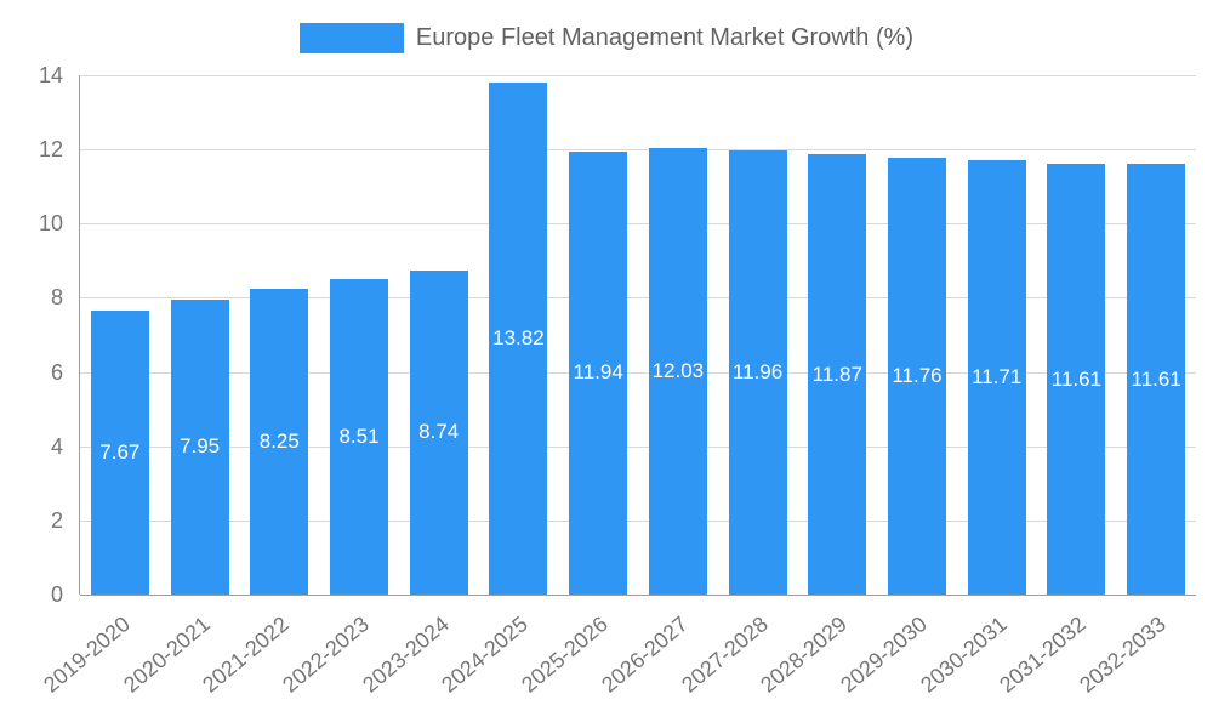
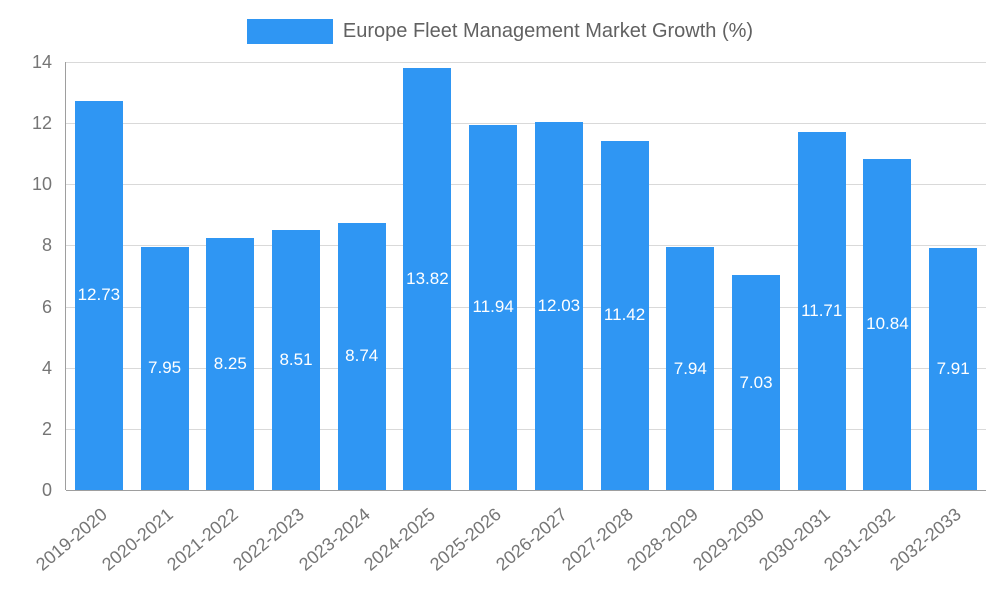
2019-2020: 7.67 -> 12.73
2027-2028: 11.96 -> 11.42
2028-2029: 11.87 -> 7.94
2029-2030: 11.76 -> 7.03
2031-2032: 11.61 -> 10.84
2032-2033: 11.61 -> 7.91
